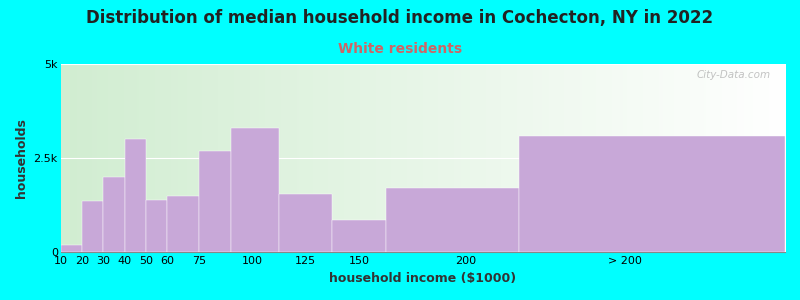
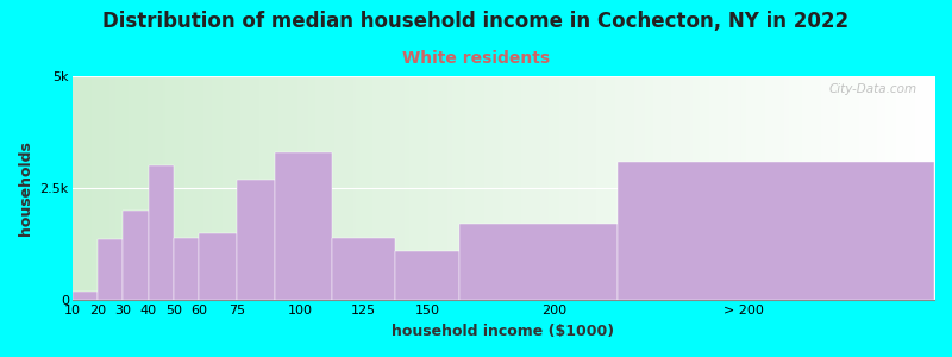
125: 1.55k -> 1.40k
150: 0.85k -> 1.10k
